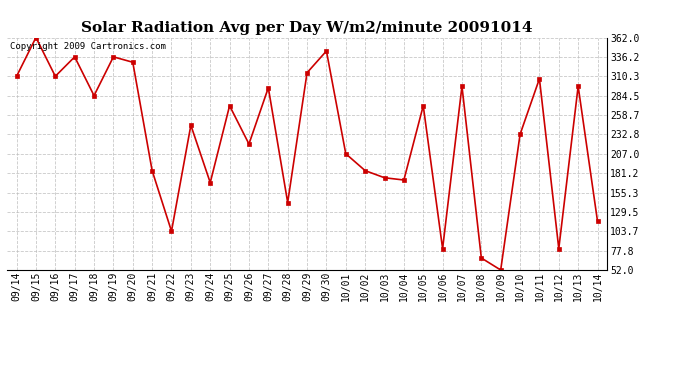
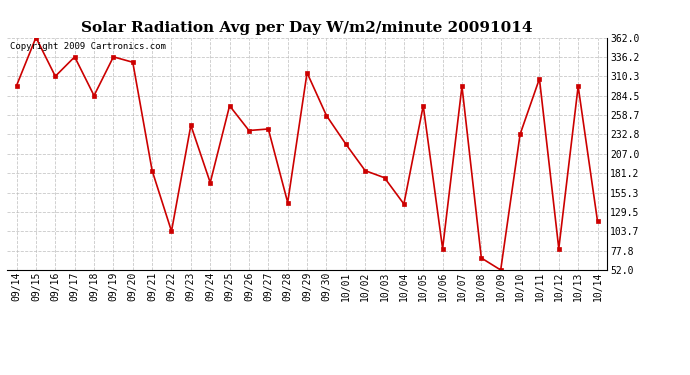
09/14: 310 -> 298
09/26: 220 -> 238
09/27: 295 -> 240
09/30: 344 -> 258
10/01: 207 -> 220
10/04: 172 -> 140
